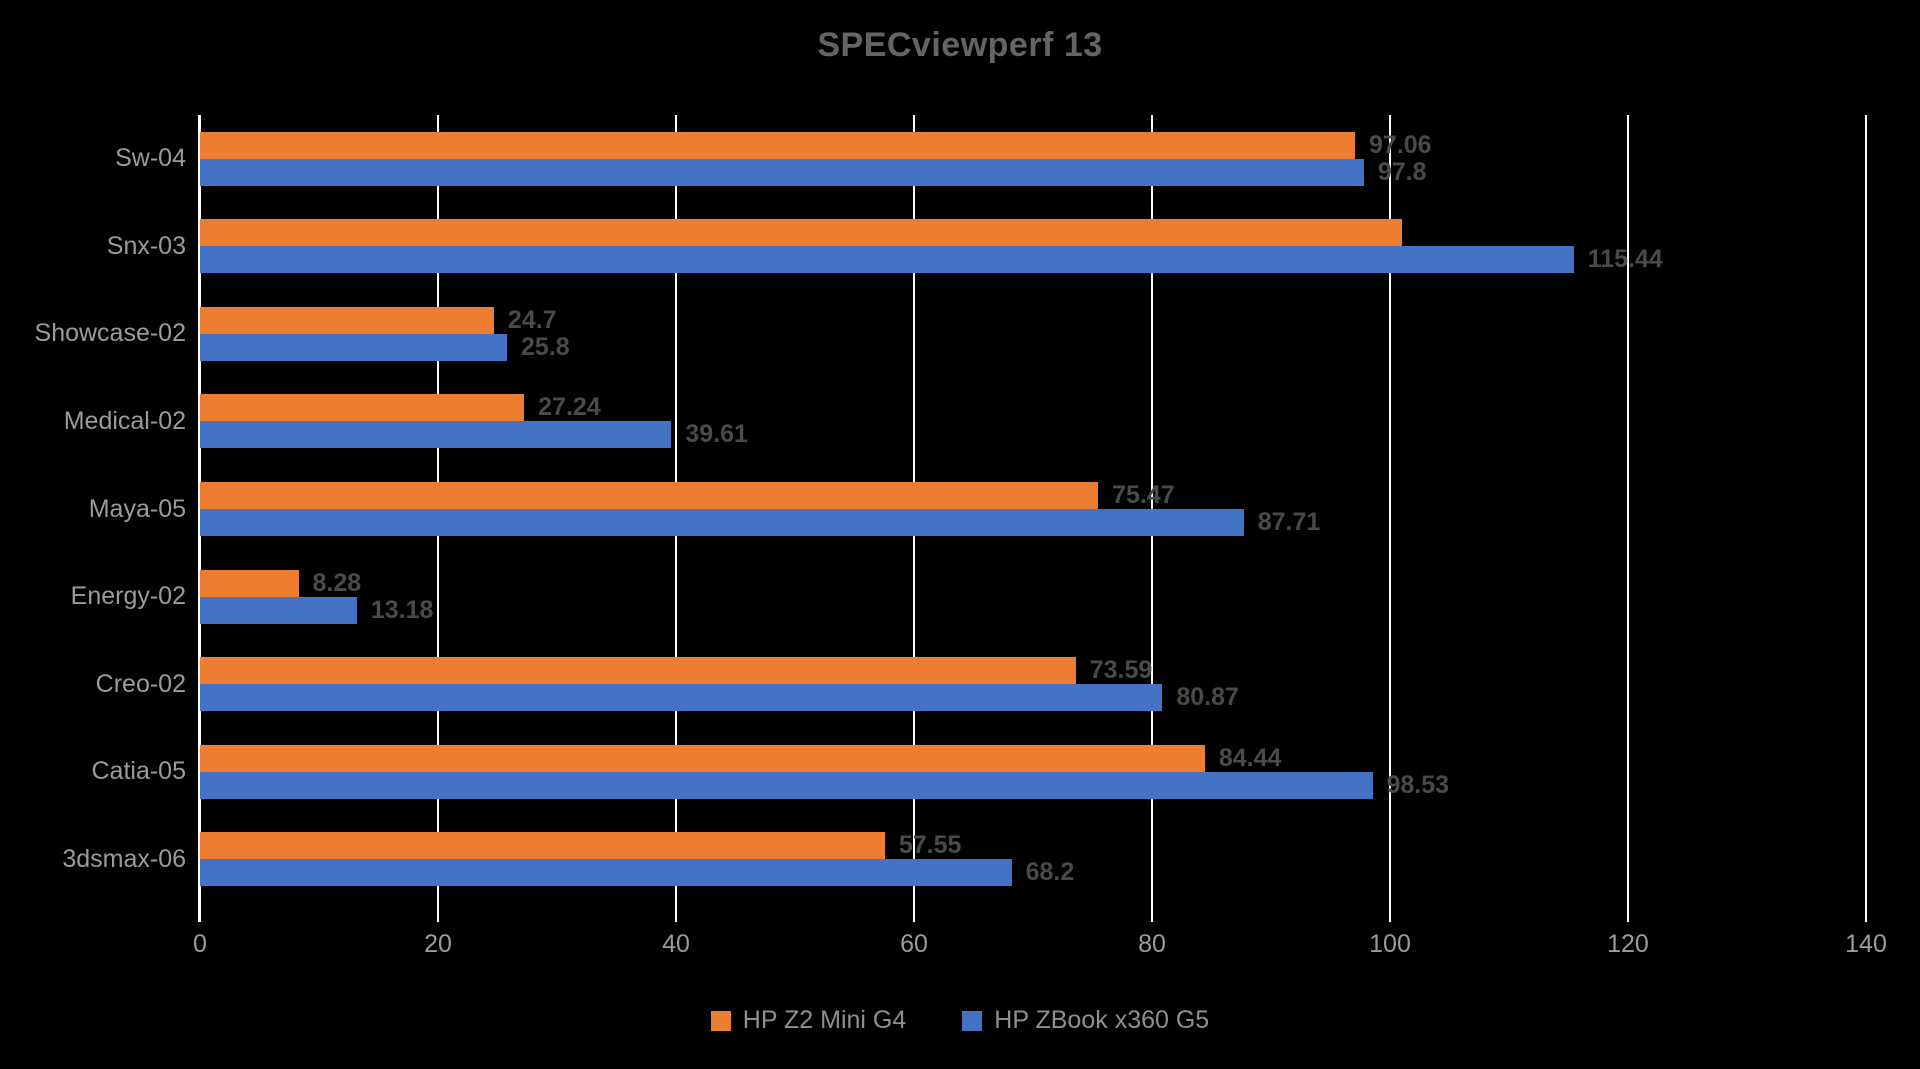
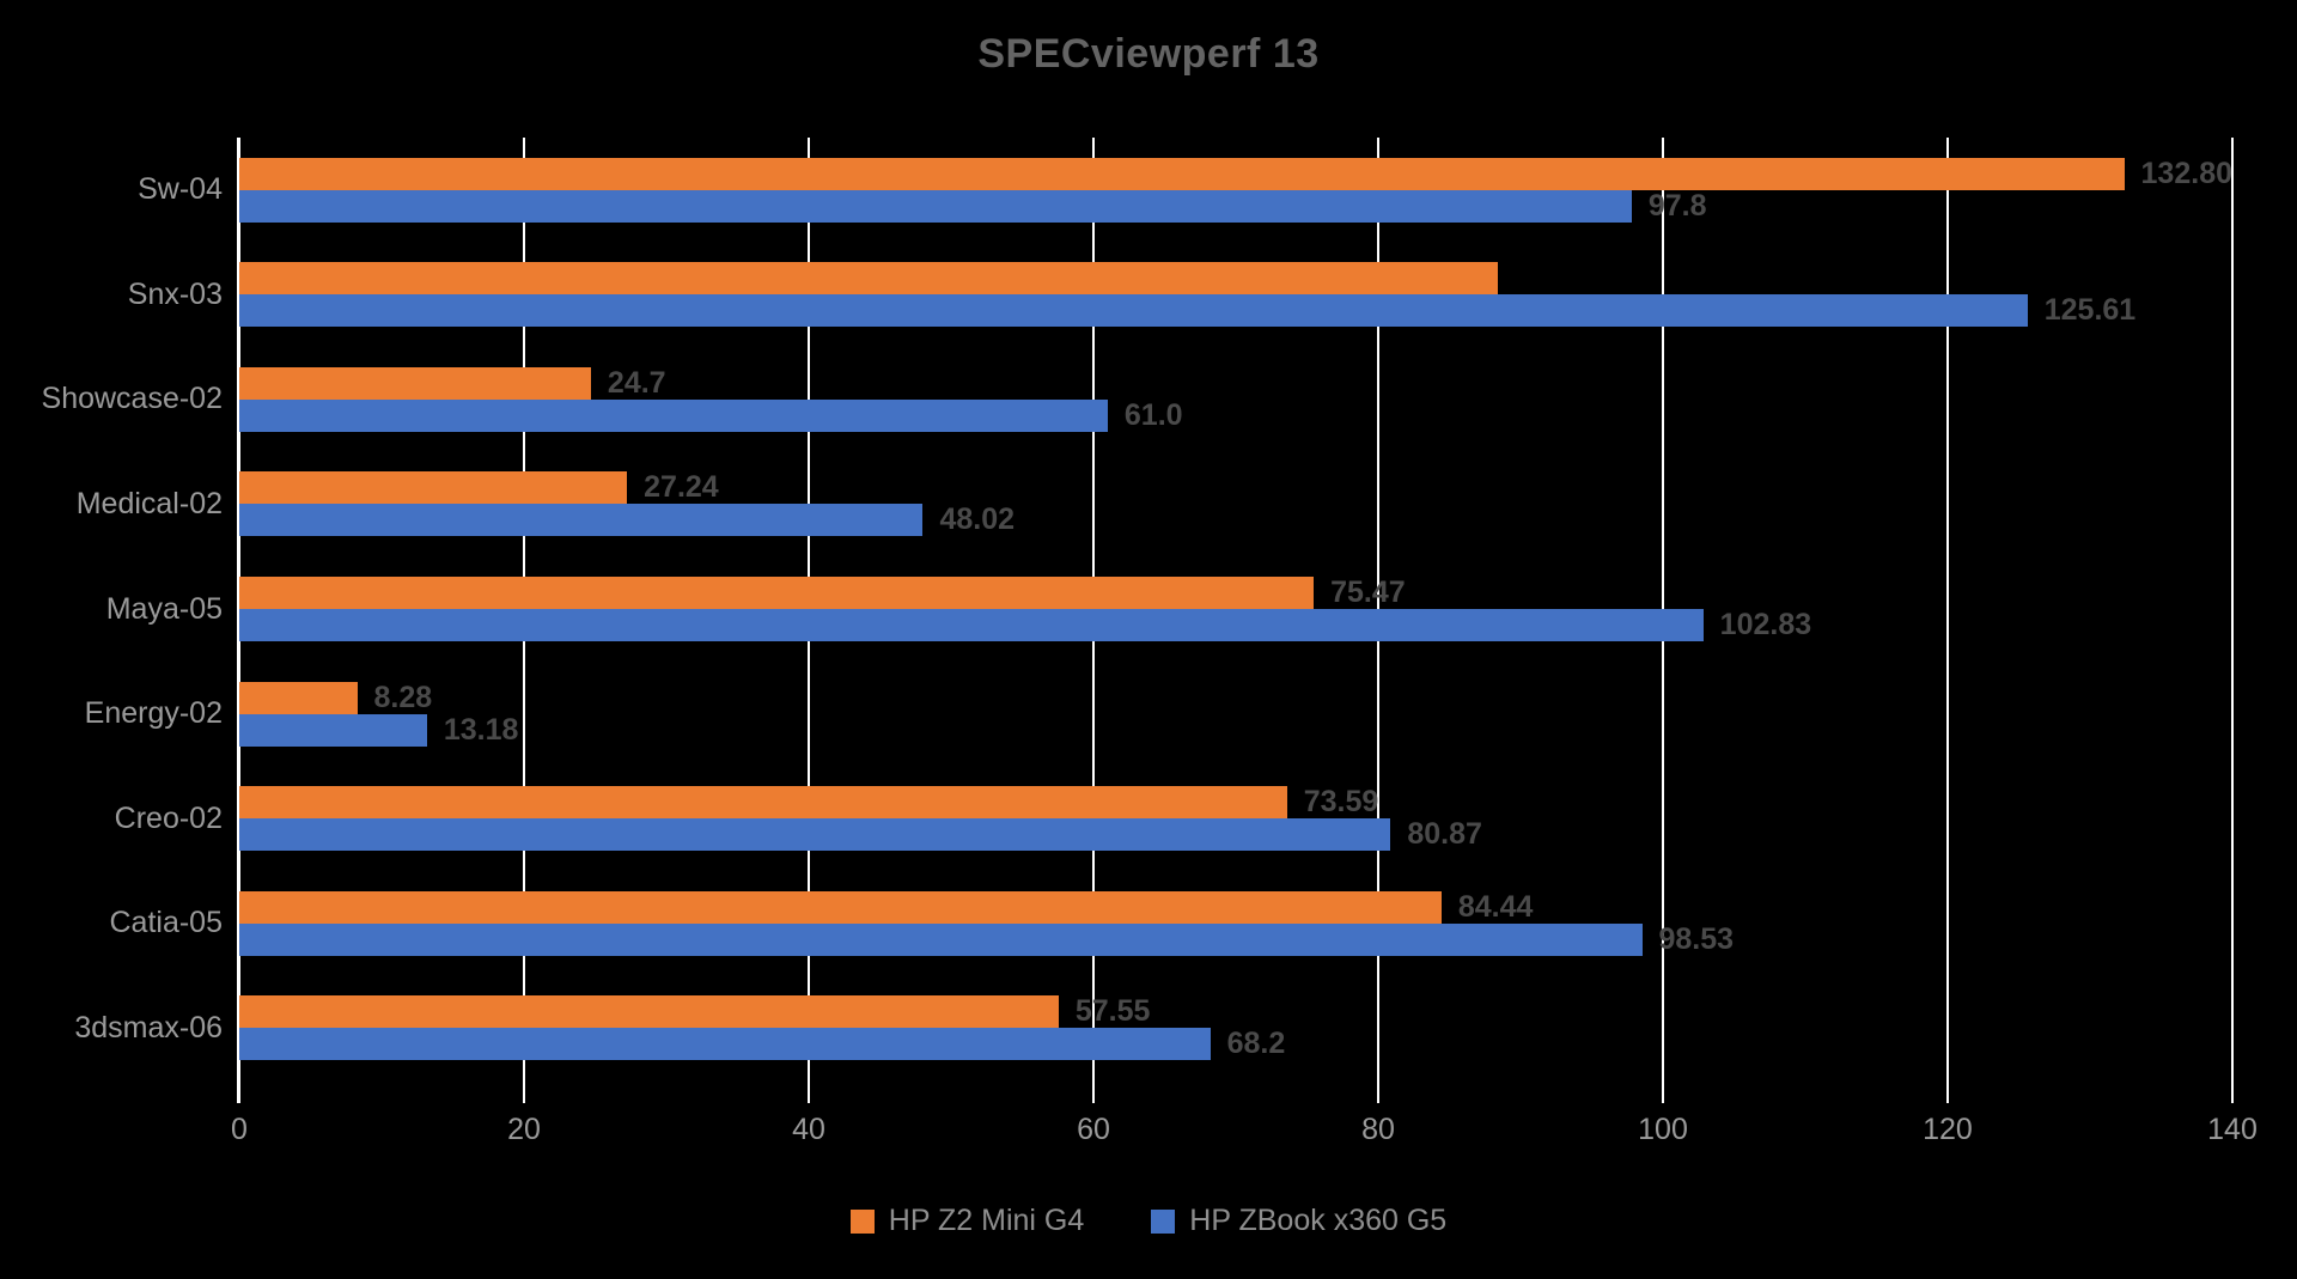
HP Z2 Mini G4/Sw-04: 97.06 -> 132.80
HP Z2 Mini G4/Snx-03: 101.0 -> 88.4
HP ZBook x360 G5/Snx-03: 115.44 -> 125.61
HP ZBook x360 G5/Showcase-02: 25.8 -> 61.0
HP ZBook x360 G5/Medical-02: 39.61 -> 48.02
HP ZBook x360 G5/Maya-05: 87.71 -> 102.83
